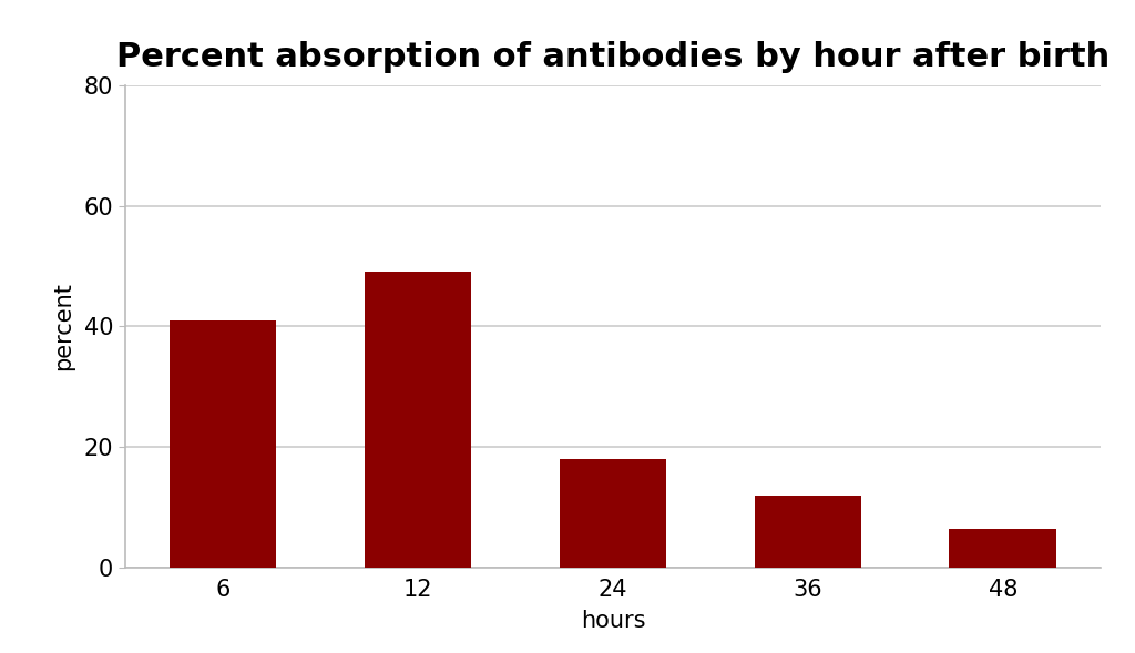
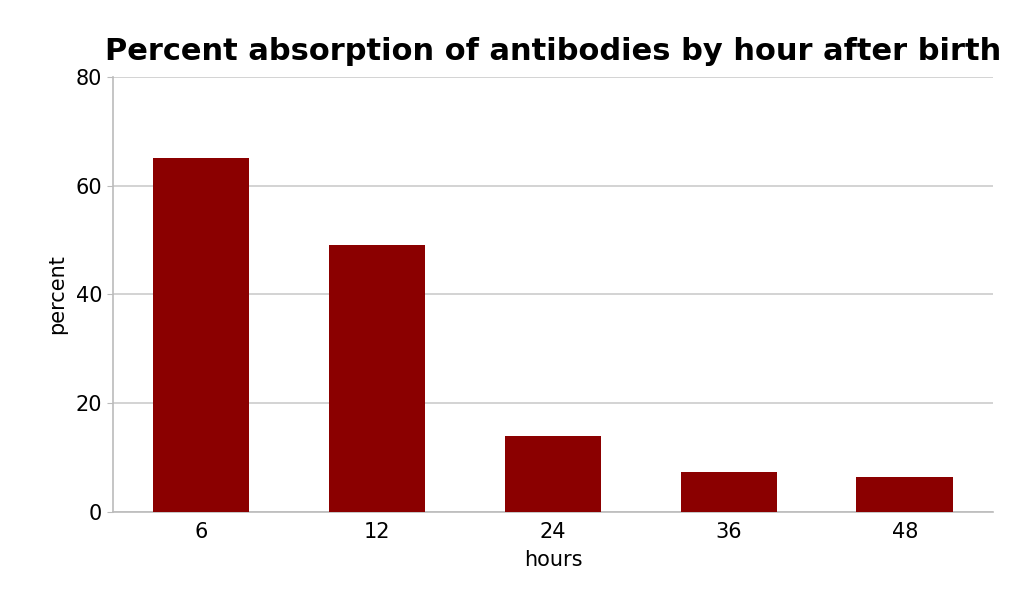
6: 41.0 -> 65.0
24: 18.0 -> 14.0
36: 12.0 -> 7.5
